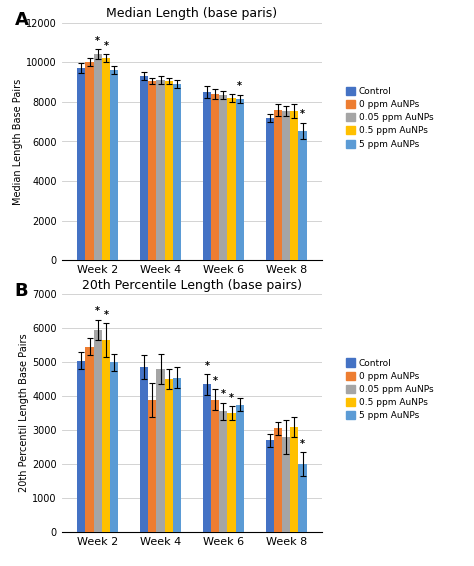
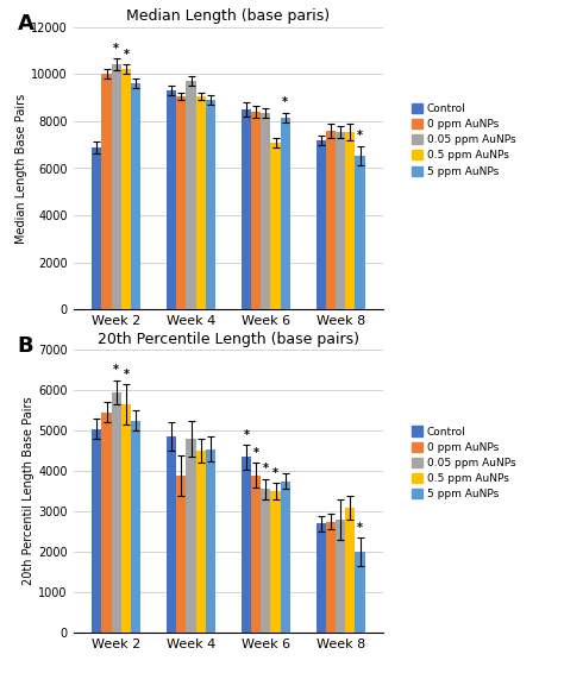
Median Length (base paris)/Control/Week 2: 9700 -> 6900
Median Length (base paris)/0.05 ppm AuNPs/Week 4: 9100 -> 9700
Median Length (base paris)/0.5 ppm AuNPs/Week 6: 8200 -> 7100
20th Percentile Length (base pairs)/5 ppm AuNPs/Week 2: 5000 -> 5250
20th Percentile Length (base pairs)/0 ppm AuNPs/Week 8: 3050 -> 2750
